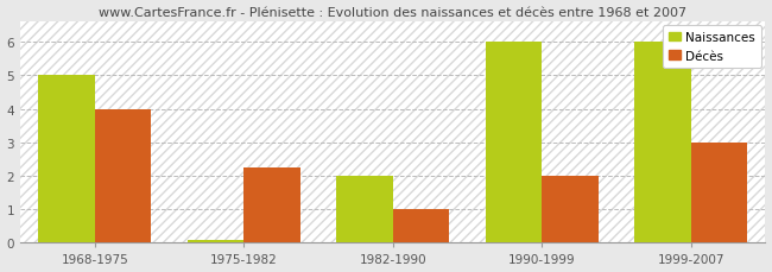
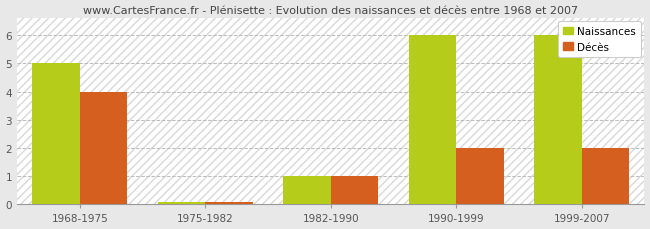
Décès/1975-1982: 2.25 -> 0.08
Naissances/1982-1990: 2.00 -> 1.00
Décès/1999-2007: 3.00 -> 2.00
